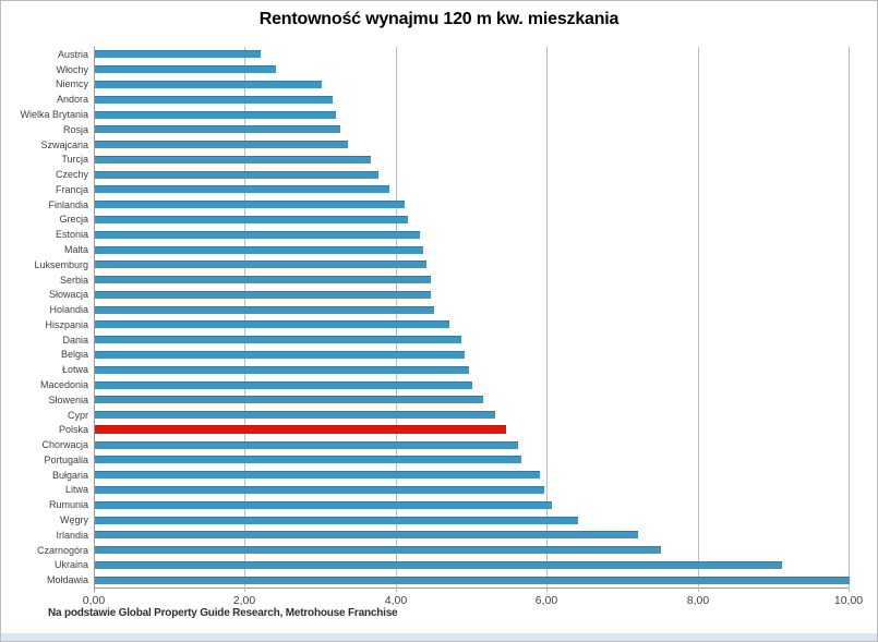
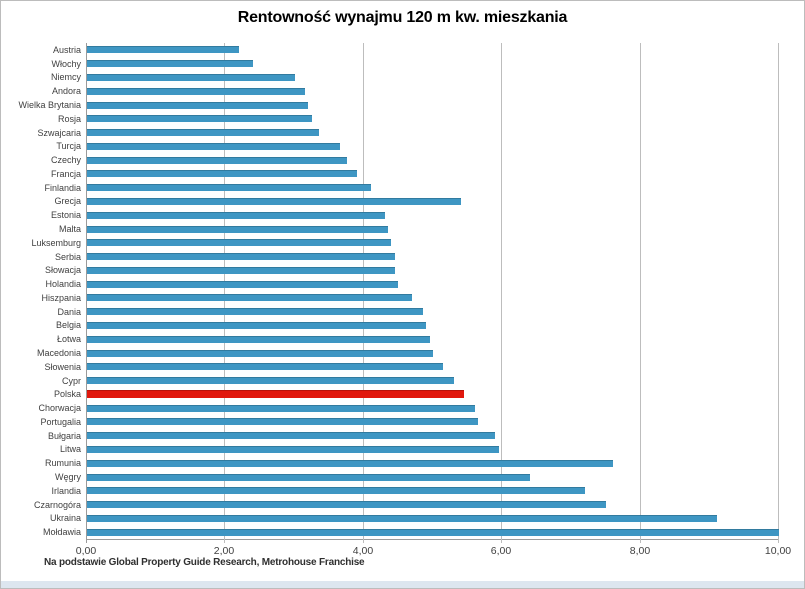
Grecja: 4,2 -> 5,4
Rumunia: 6,0 -> 7,6
